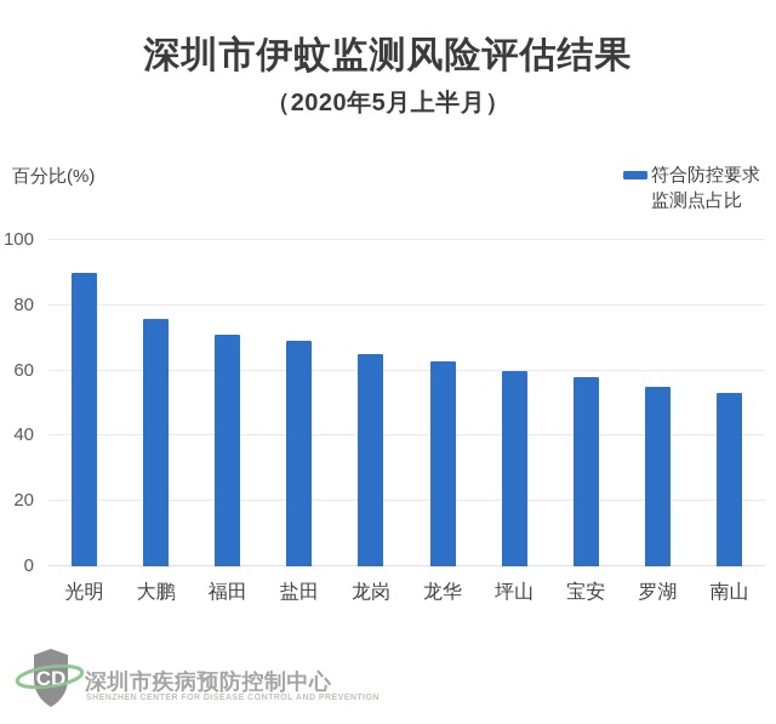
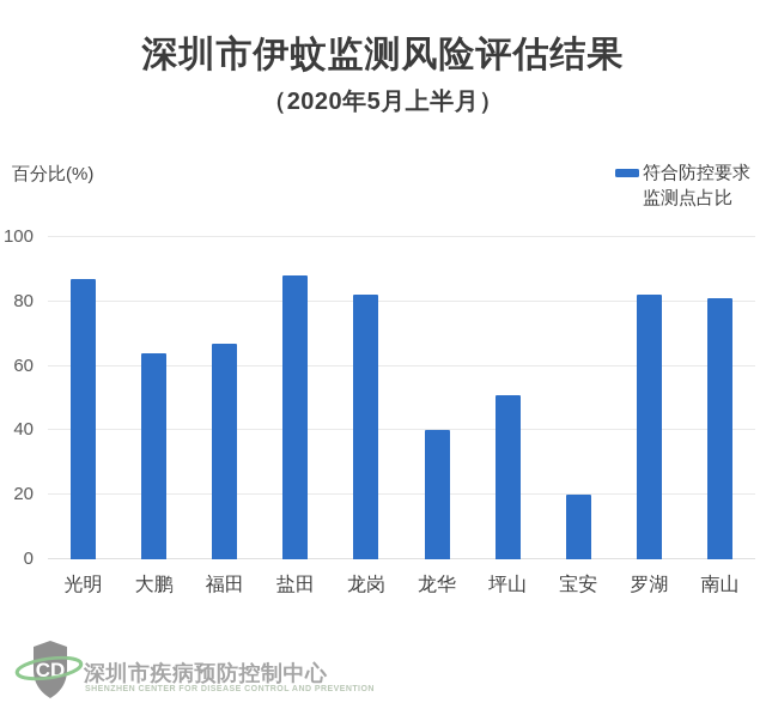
光明: 90 -> 87
大鹏: 76 -> 64
福田: 71 -> 67
盐田: 69 -> 88
龙岗: 65 -> 82
龙华: 63 -> 40
坪山: 60 -> 51
宝安: 58 -> 20
罗湖: 55 -> 82
南山: 53 -> 81
